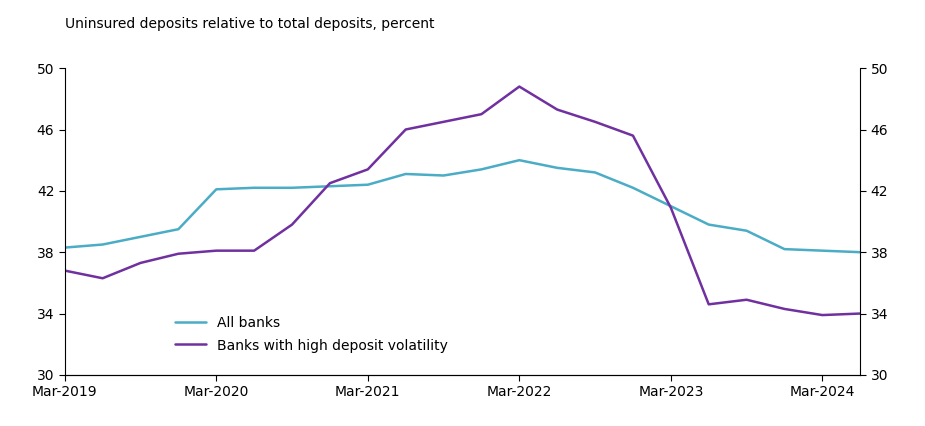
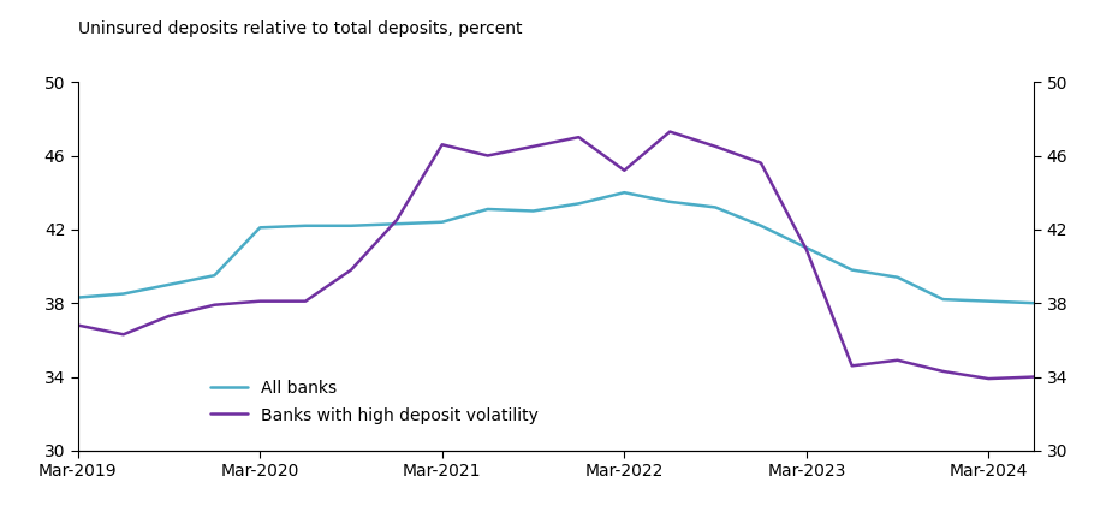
Banks with high deposit volatility/Mar-2021: 43.4 -> 46.6
Banks with high deposit volatility/Mar-2022: 48.8 -> 45.2
